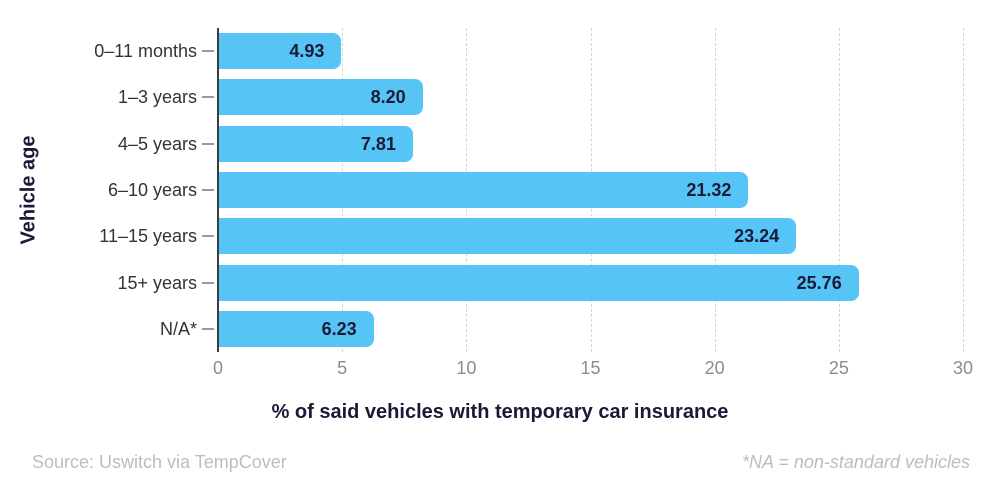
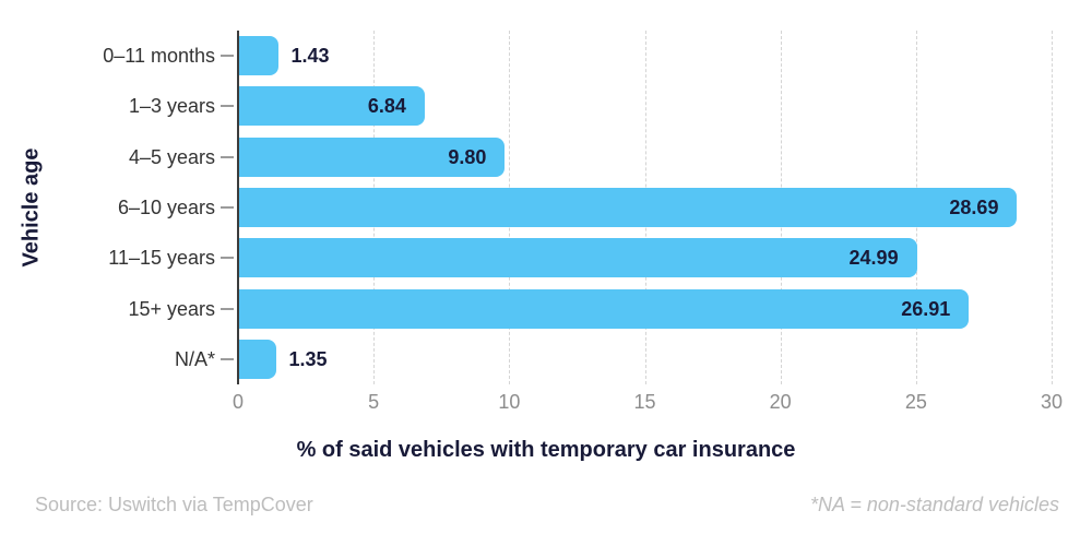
0–11 months: 4.93 -> 1.43
1–3 years: 8.20 -> 6.84
4–5 years: 7.81 -> 9.80
6–10 years: 21.32 -> 28.69
11–15 years: 23.24 -> 24.99
15+ years: 25.76 -> 26.91
N/A*: 6.23 -> 1.35
